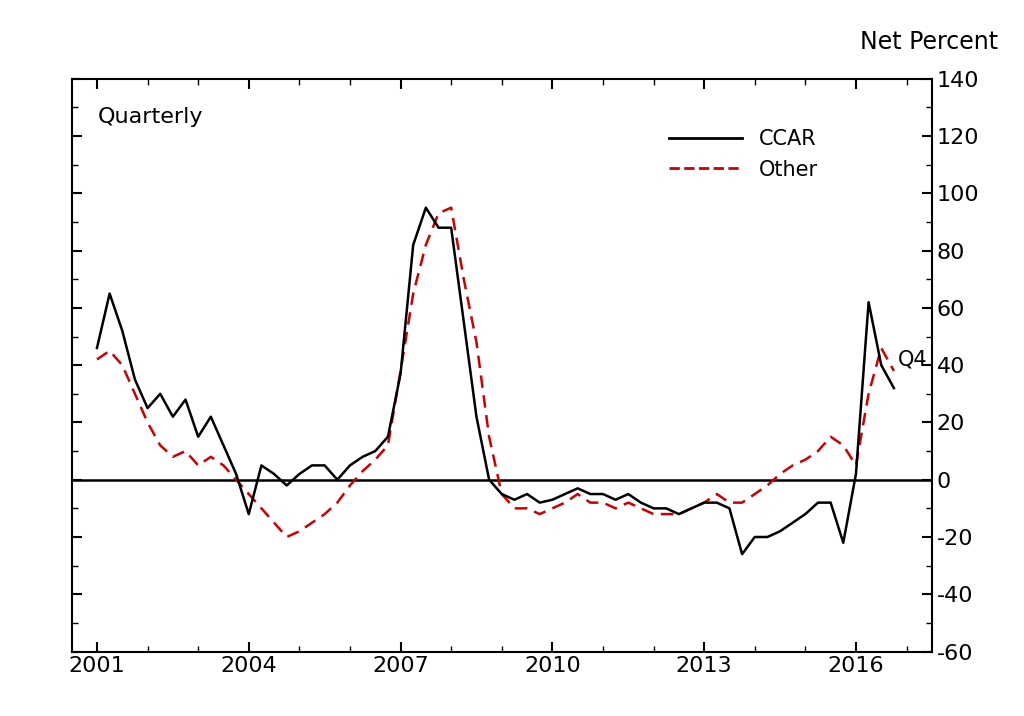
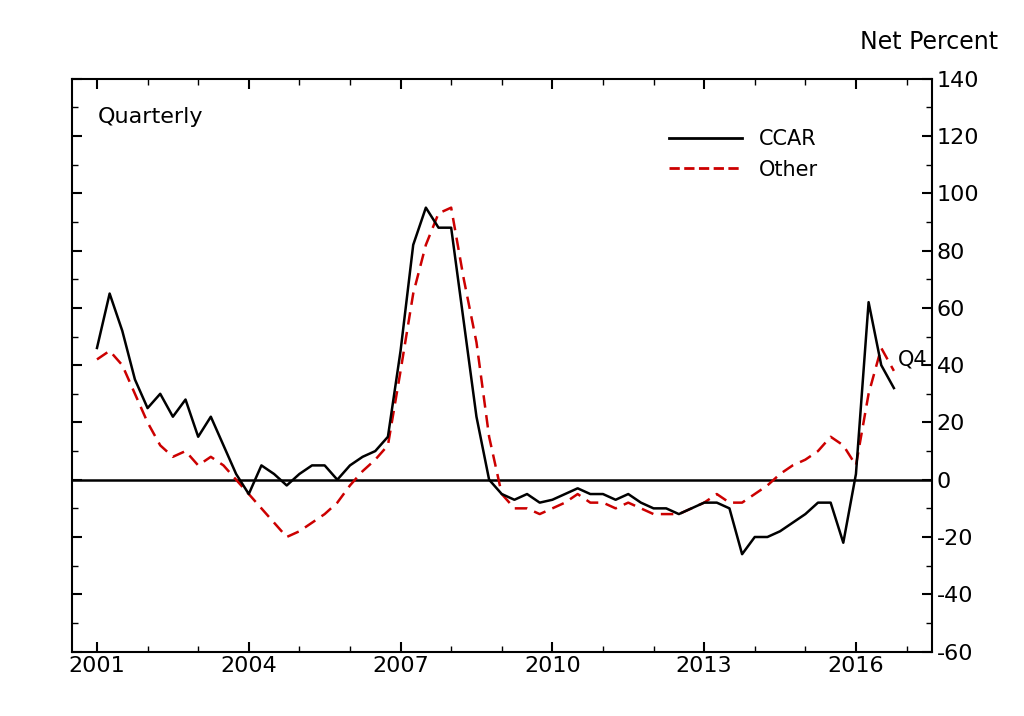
CCAR/2004: -12 -> -5
CCAR/2007: 37 -> 45
